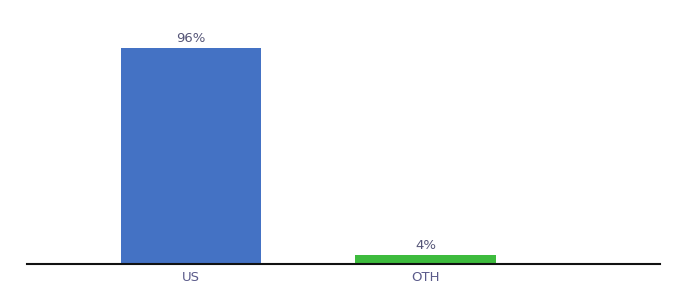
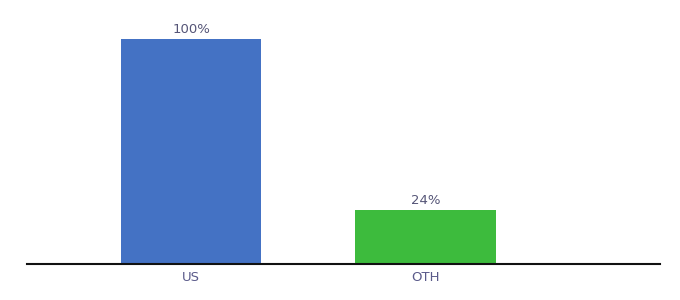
US: 96% -> 100%
OTH: 4% -> 24%
